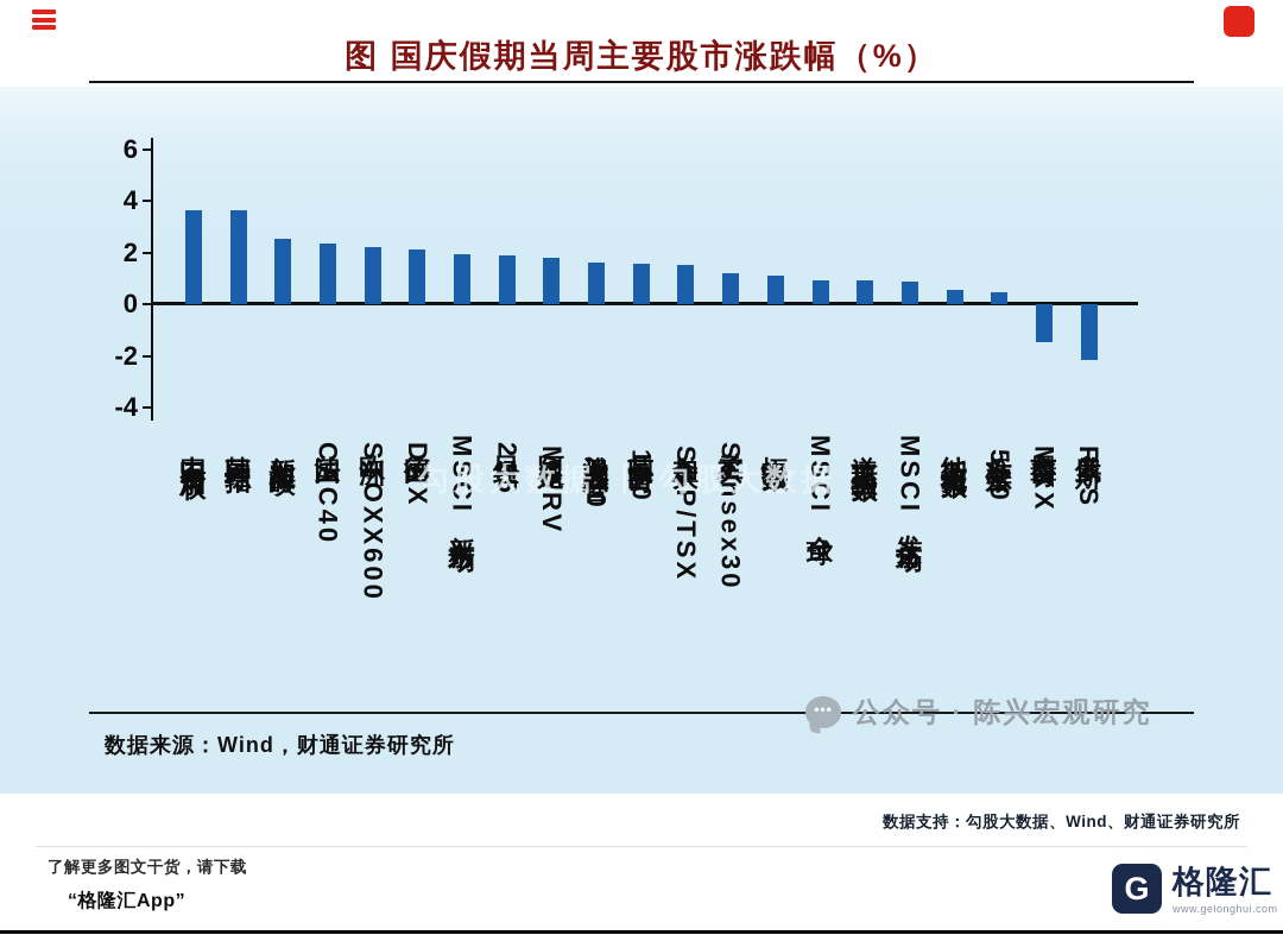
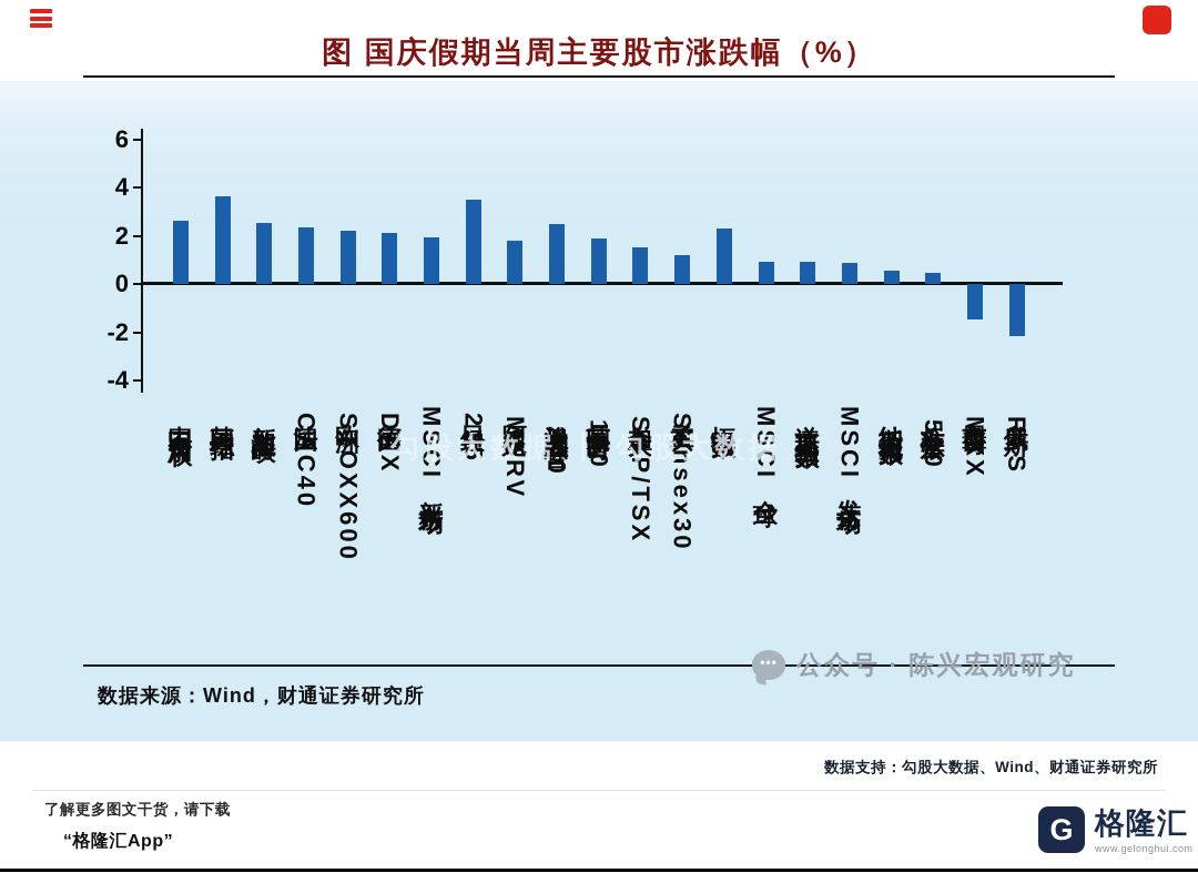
中国台湾加权: 3.6 -> 2.6
日经225: 1.9 -> 3.5
澳大利亚标普200: 1.6 -> 2.5
英国富时100: 1.6 -> 1.9
恒生指数: 1.1 -> 2.3
